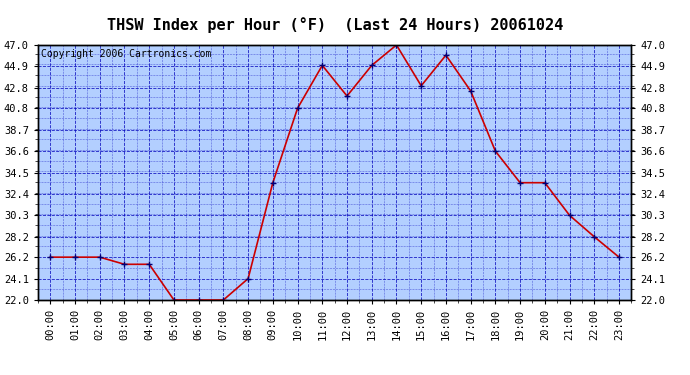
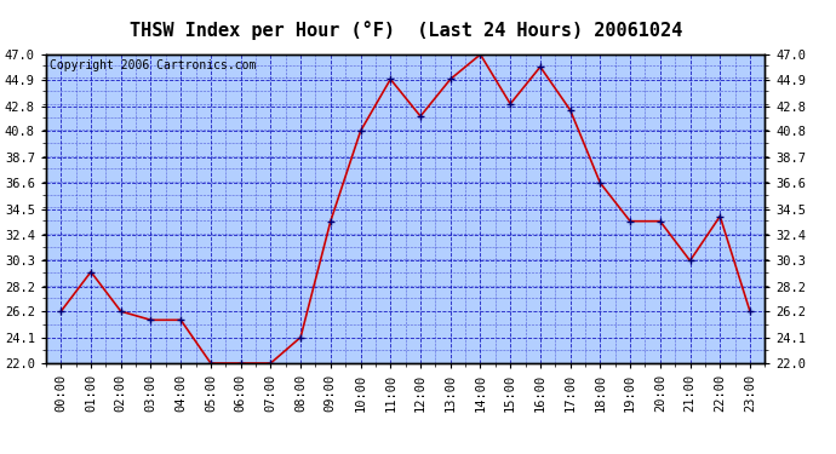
01:00: 26.2 -> 29.4
22:00: 28.2 -> 33.9
